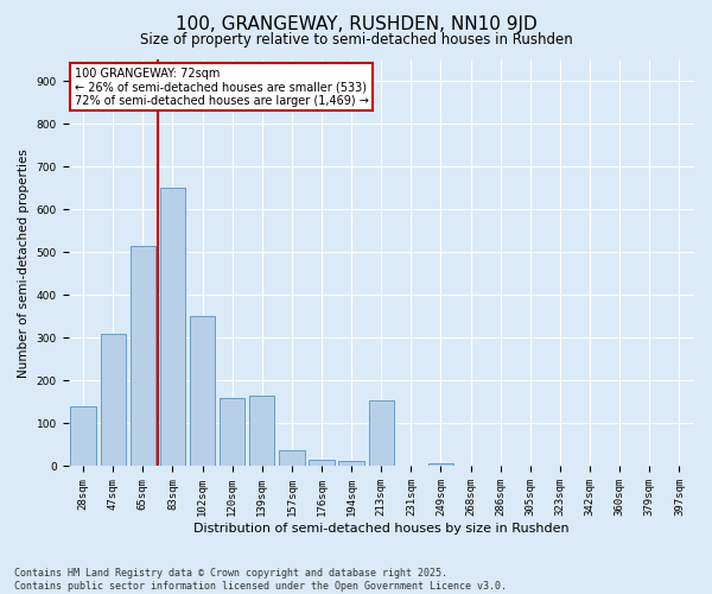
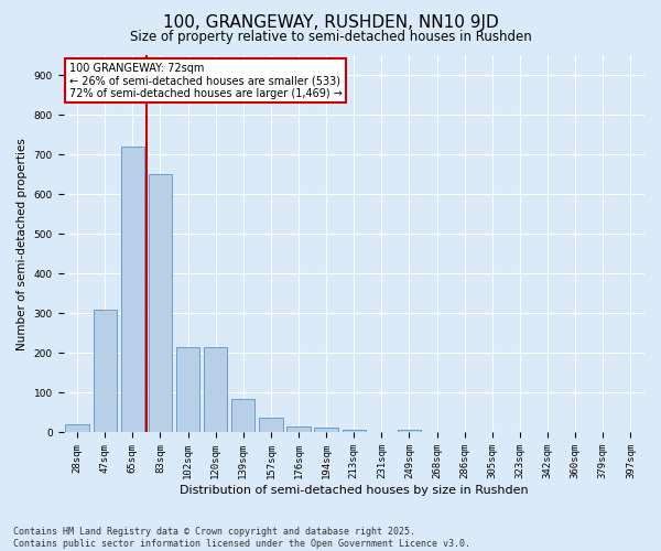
28sqm: 140 -> 22
65sqm: 515 -> 720
102sqm: 350 -> 215
120sqm: 160 -> 215
139sqm: 165 -> 85
213sqm: 155 -> 8
